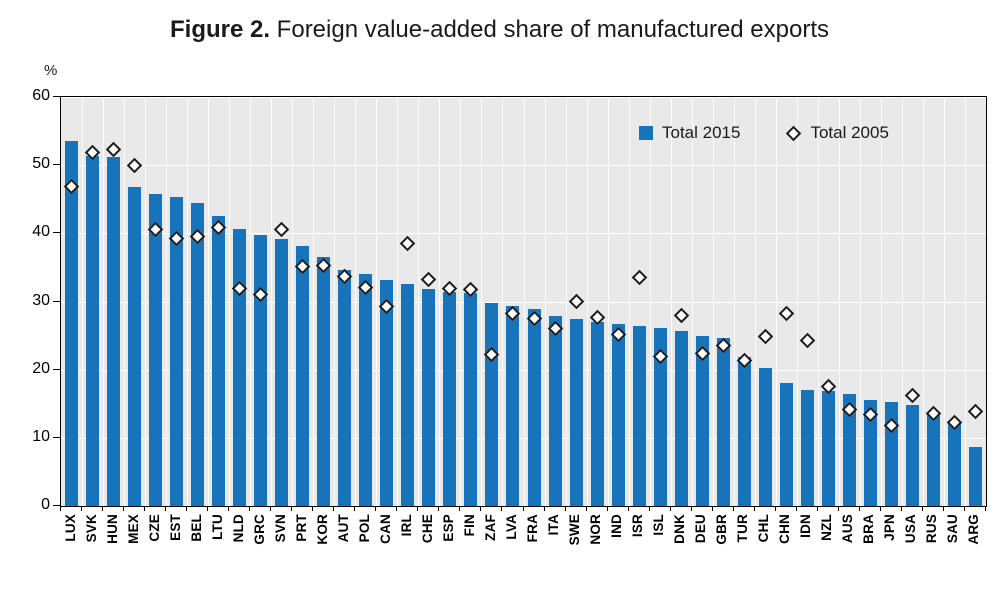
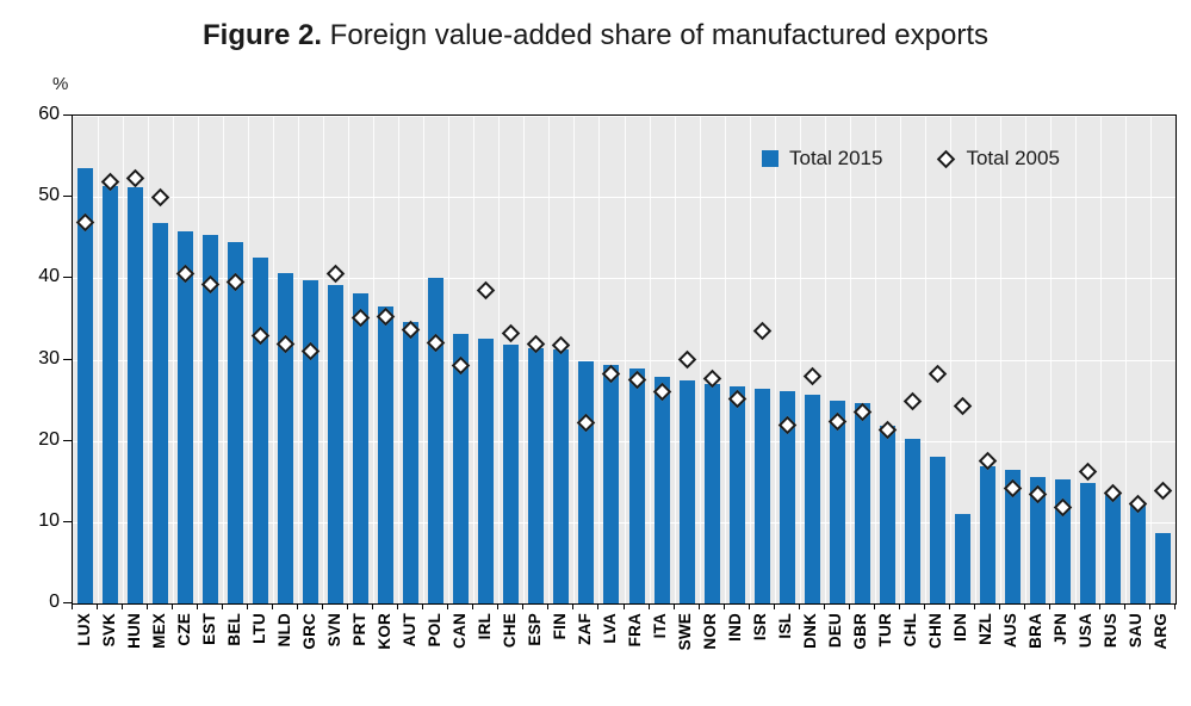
Total 2005/LTU: 41 -> 33
Total 2015/POL: 34 -> 40
Total 2015/IDN: 17 -> 11
